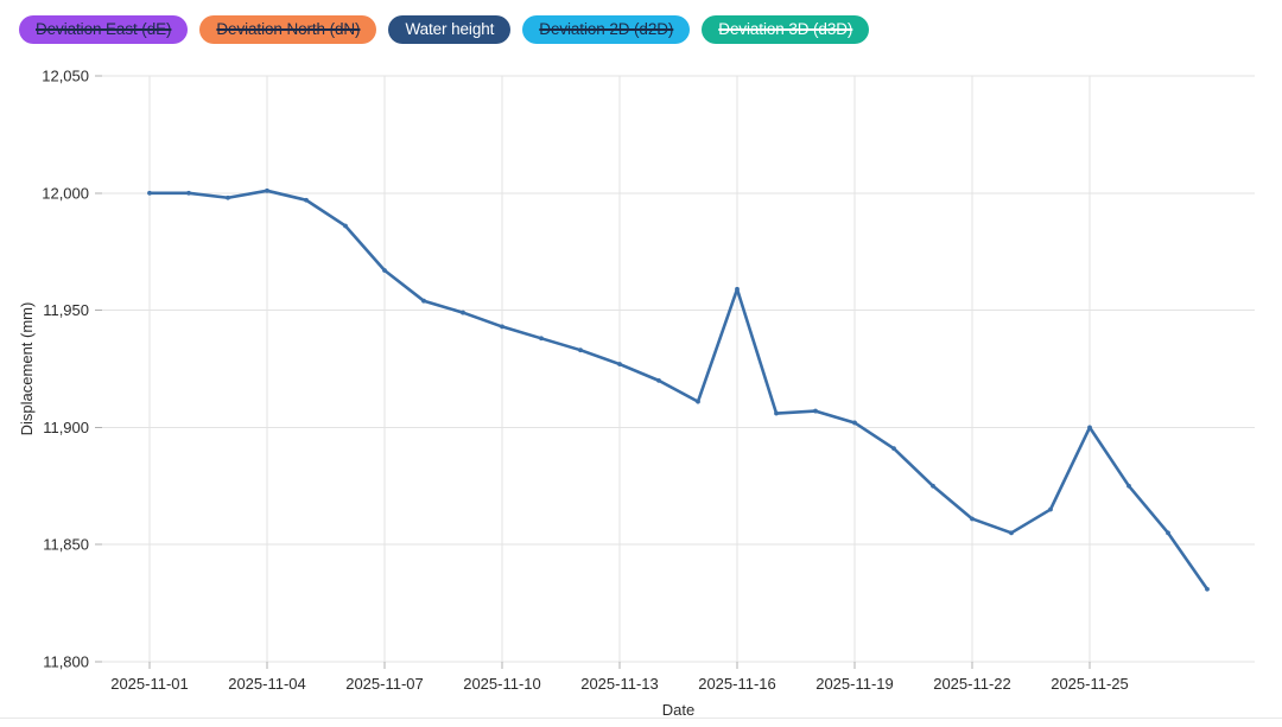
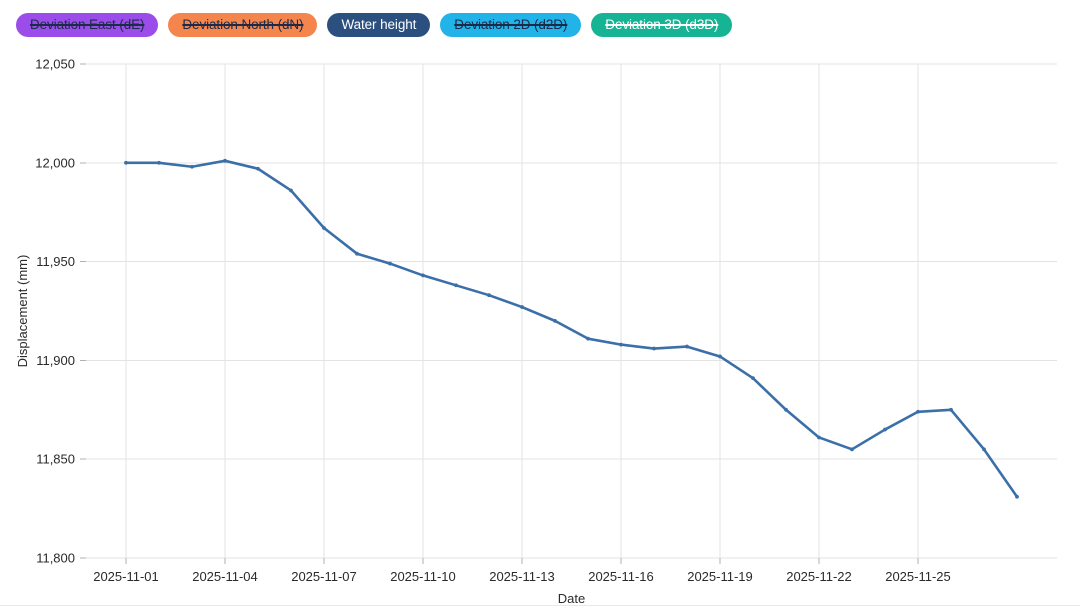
2025-11-16: 11959 -> 11908
2025-11-25: 11900 -> 11874
